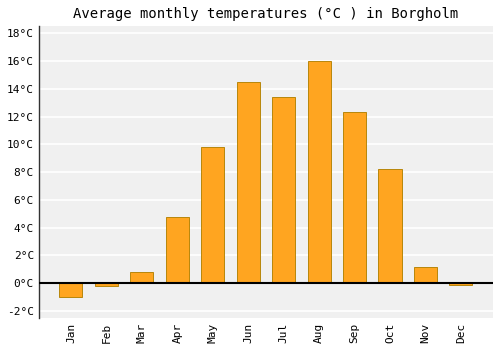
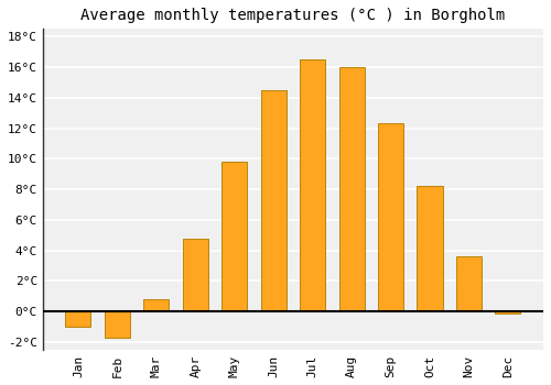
Feb: -0.2°C -> -1.7°C
Jul: 13.4°C -> 16.5°C
Nov: 1.2°C -> 3.6°C
